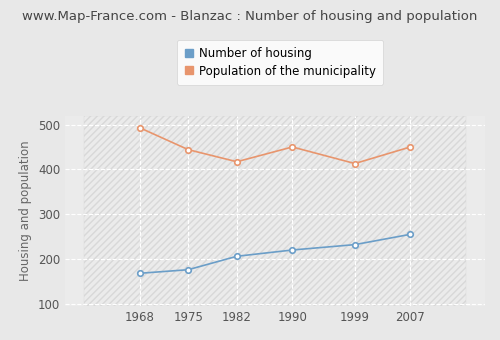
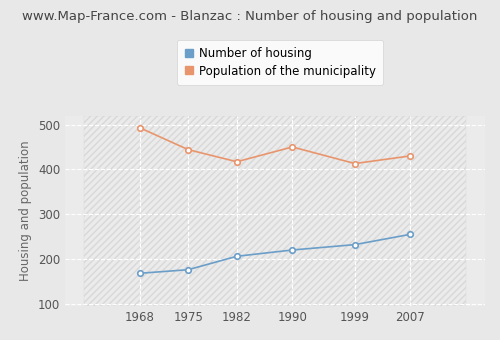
Population of the municipality/2007: 450 -> 430
